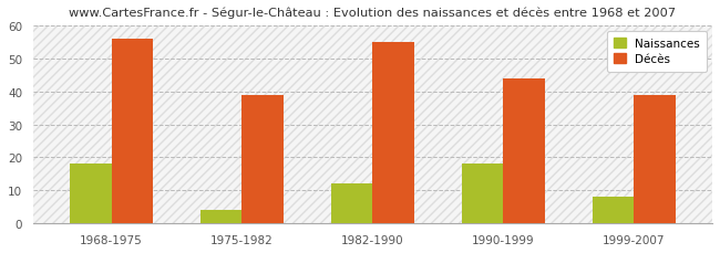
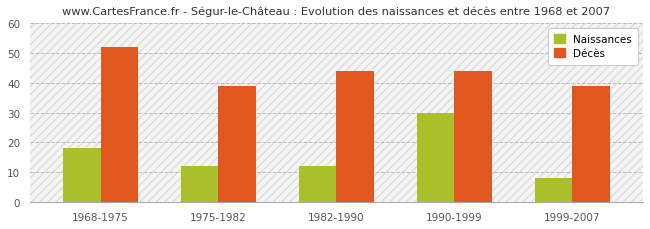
Décès/1968-1975: 56 -> 52
Naissances/1975-1982: 4 -> 12
Décès/1982-1990: 55 -> 44
Naissances/1990-1999: 18 -> 30
